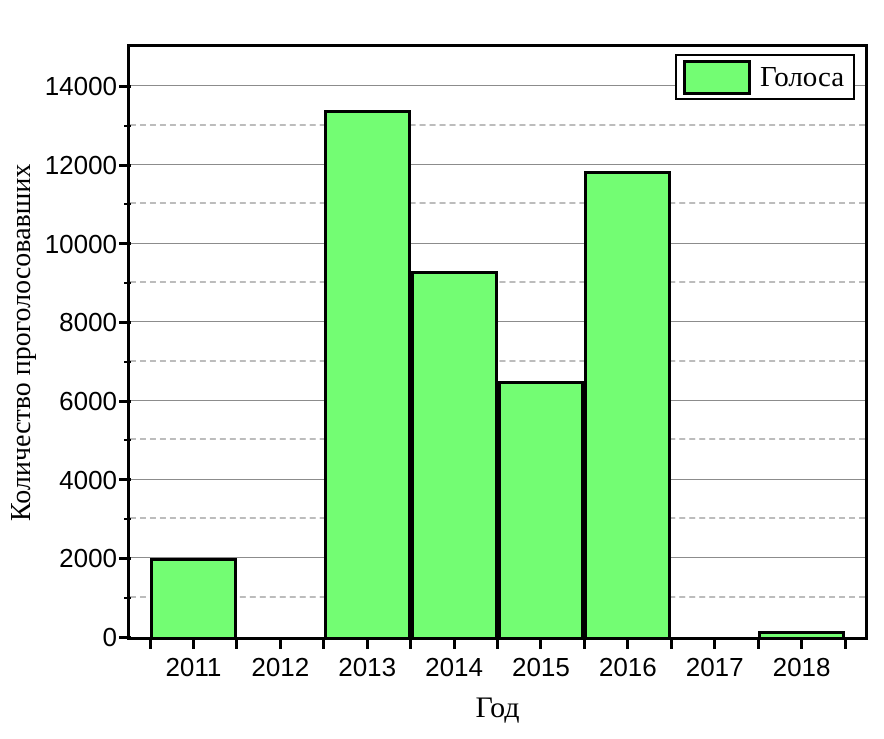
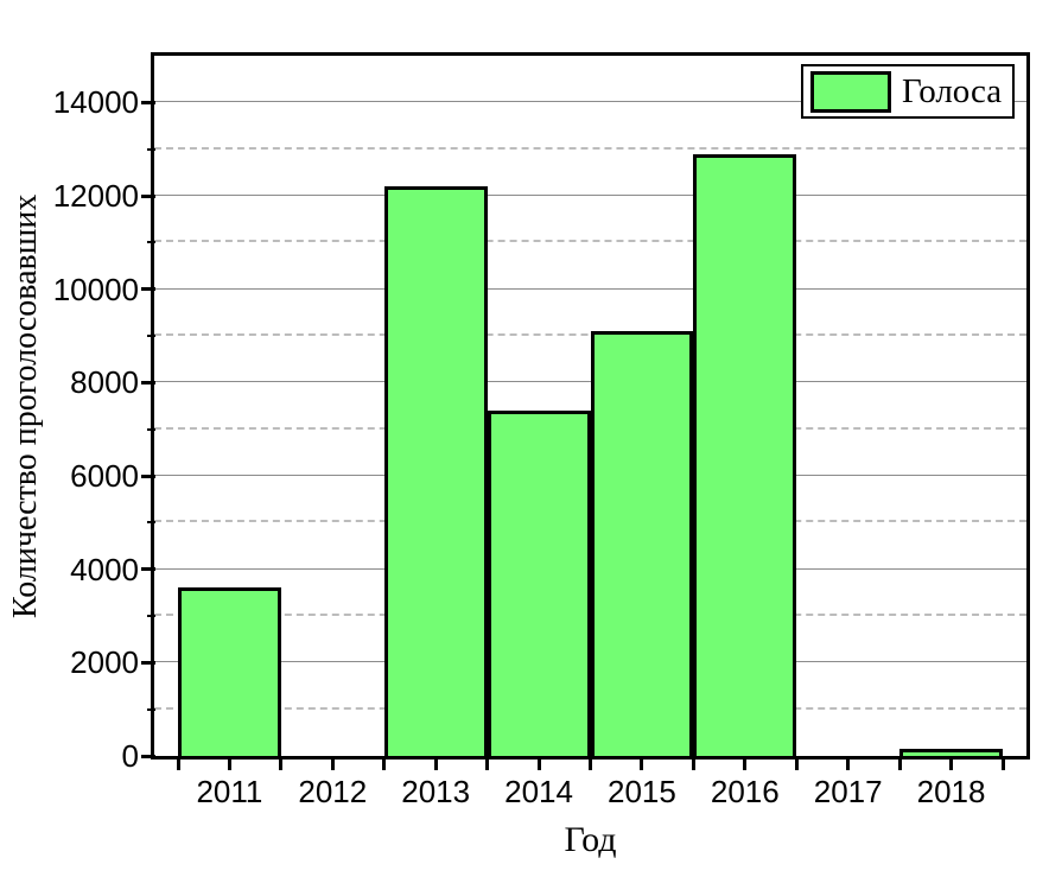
2011: 2000 -> 3600
2013: 13400 -> 12200
2014: 9300 -> 7400
2015: 6500 -> 9100
2016: 11800 -> 12900
